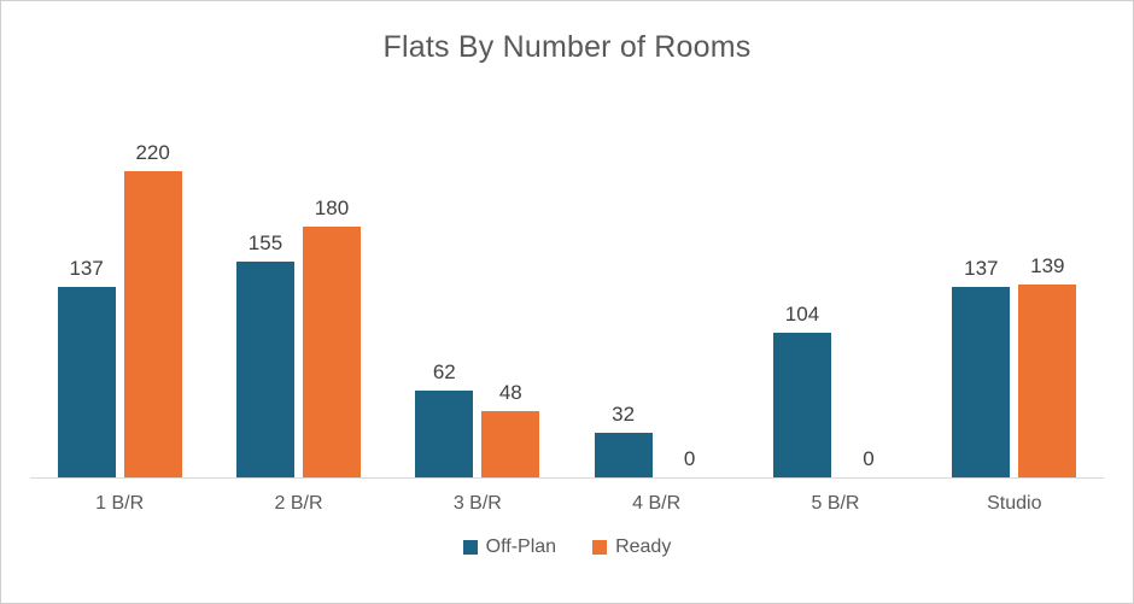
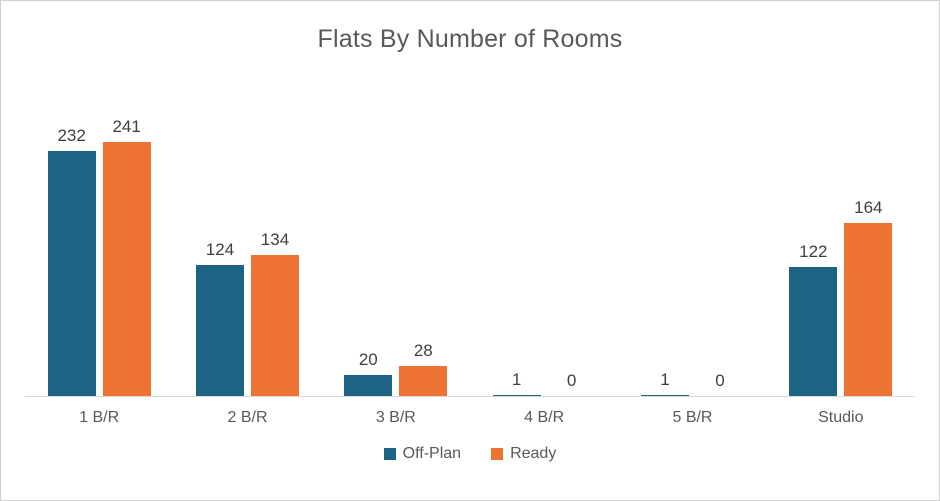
Off-Plan/1 B/R: 137 -> 232
Ready/1 B/R: 220 -> 241
Off-Plan/2 B/R: 155 -> 124
Ready/2 B/R: 180 -> 134
Off-Plan/3 B/R: 62 -> 20
Ready/3 B/R: 48 -> 28
Off-Plan/4 B/R: 32 -> 1
Off-Plan/5 B/R: 104 -> 1
Off-Plan/Studio: 137 -> 122
Ready/Studio: 139 -> 164
